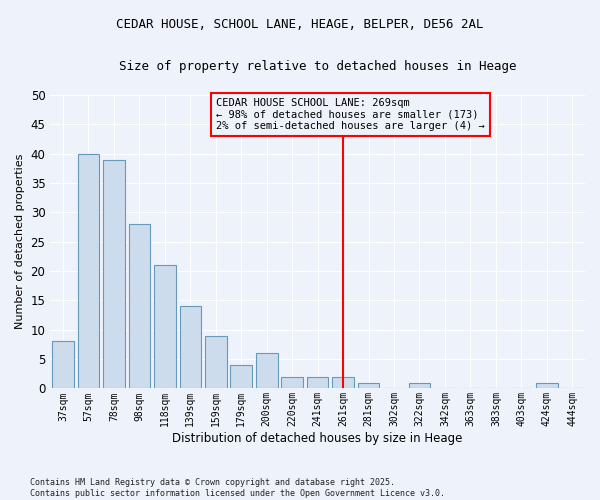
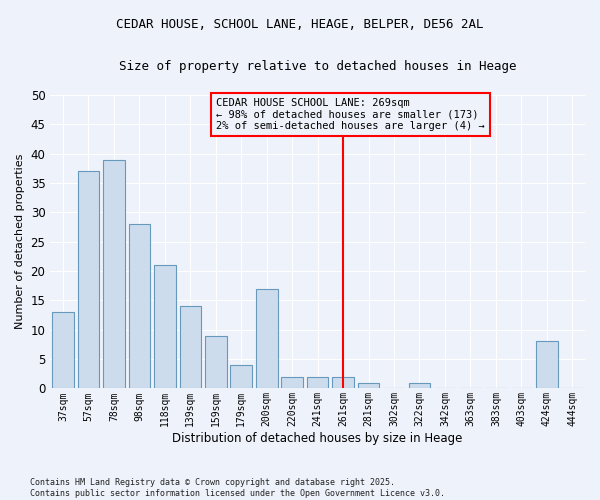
37sqm: 8 -> 13
57sqm: 40 -> 37
200sqm: 6 -> 17
424sqm: 1 -> 8
